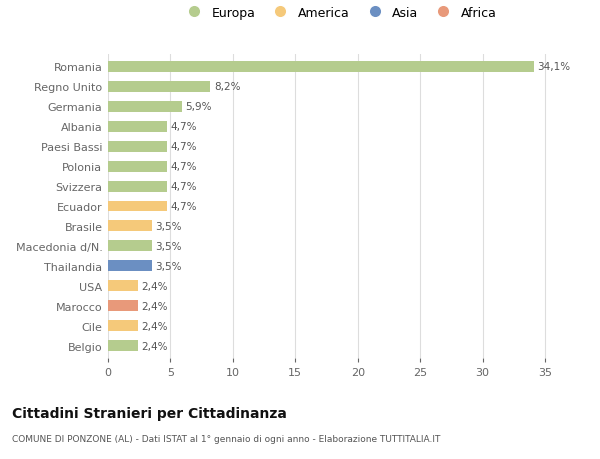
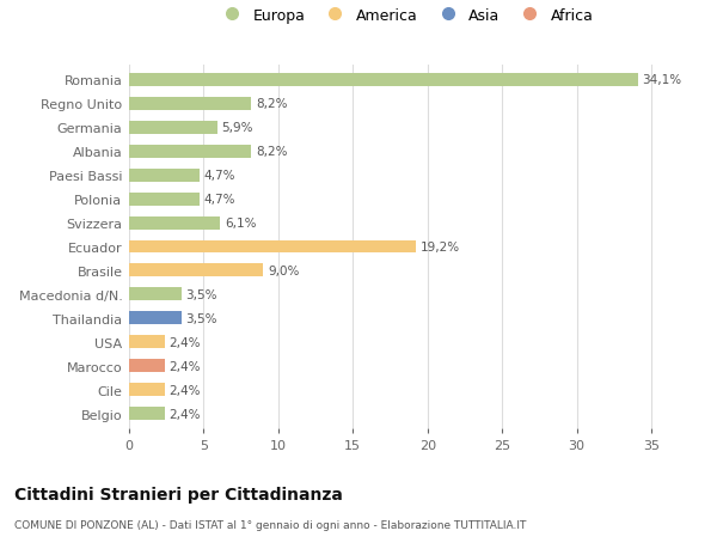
Albania: 4,7% -> 8,2%
Svizzera: 4,7% -> 6,1%
Ecuador: 4,7% -> 19,2%
Brasile: 3,5% -> 9,0%
